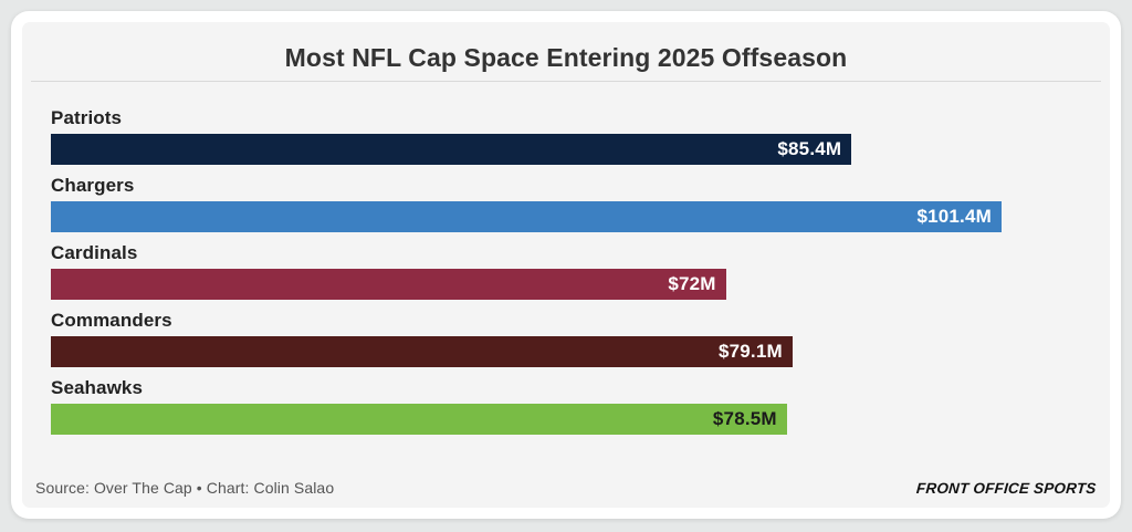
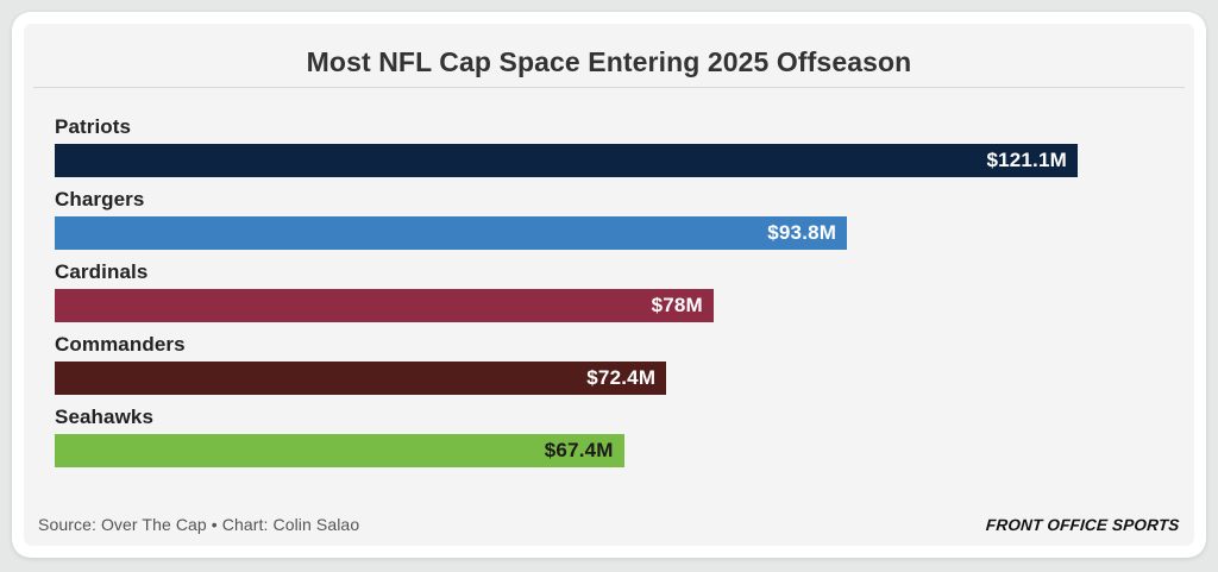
Patriots: $85.4M -> $121.1M
Chargers: $101.4M -> $93.8M
Cardinals: $72M -> $78M
Commanders: $79.1M -> $72.4M
Seahawks: $78.5M -> $67.4M
